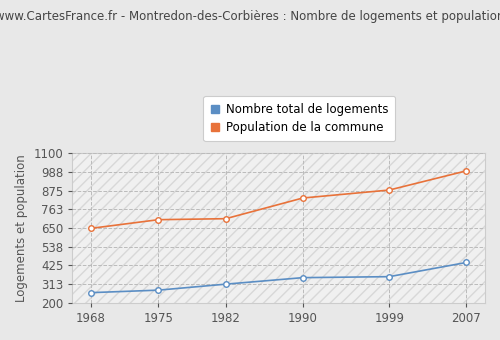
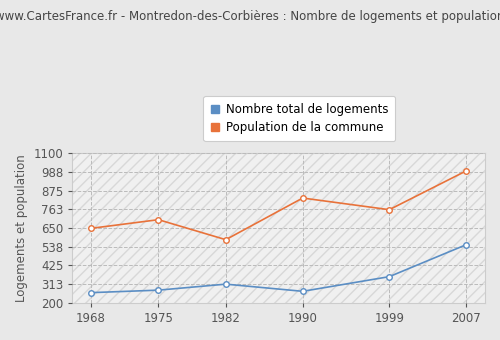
Population de la commune/1982: 710 -> 580
Nombre total de logements/1990: 350 -> 270
Population de la commune/1999: 880 -> 760
Nombre total de logements/2007: 440 -> 550
